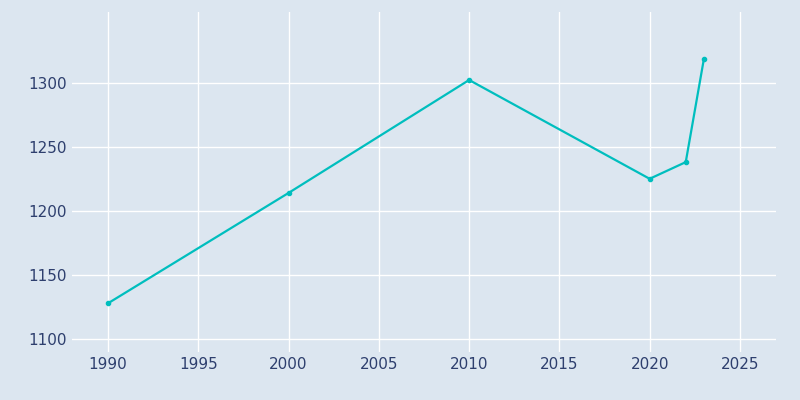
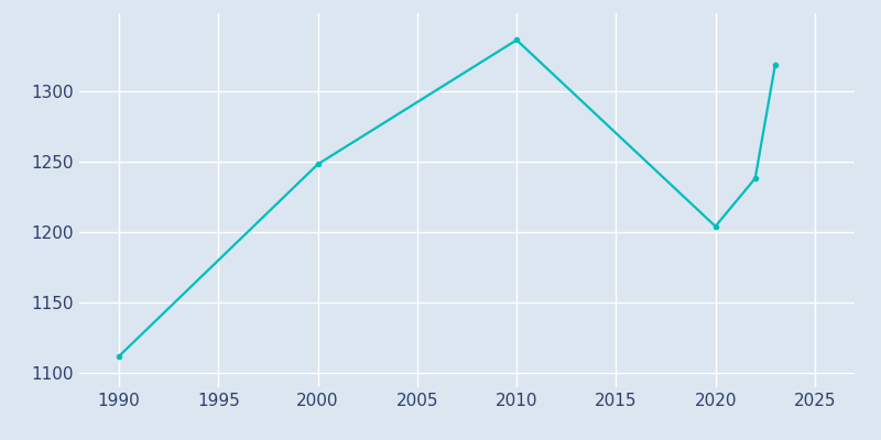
1990: 1128 -> 1112
2000: 1214 -> 1248
2010: 1302 -> 1336
2020: 1225 -> 1204
